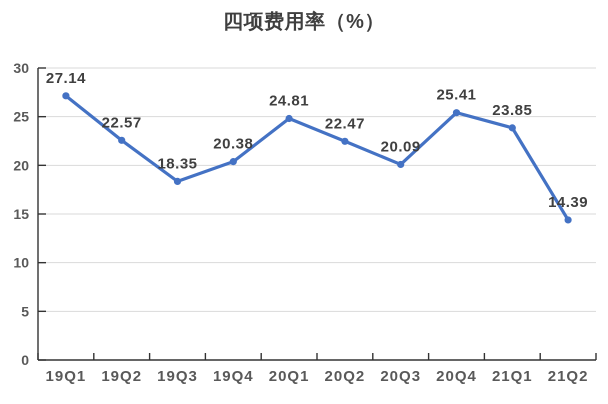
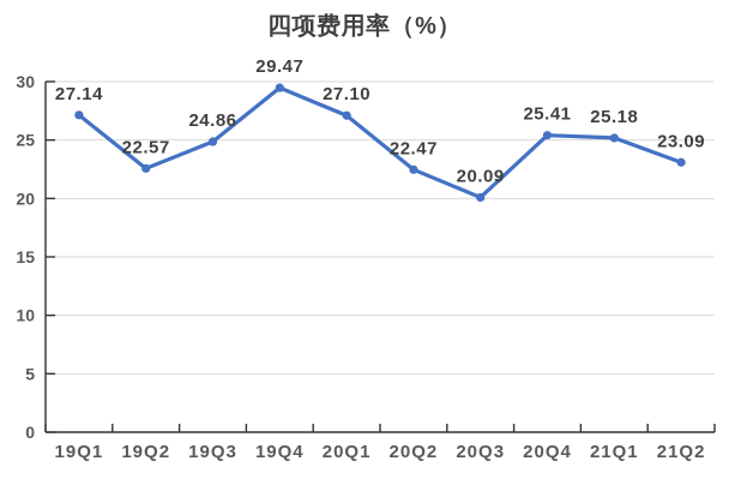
19Q3: 18.35 -> 24.86
19Q4: 20.38 -> 29.47
20Q1: 24.81 -> 27.10
21Q1: 23.85 -> 25.18
21Q2: 14.39 -> 23.09
